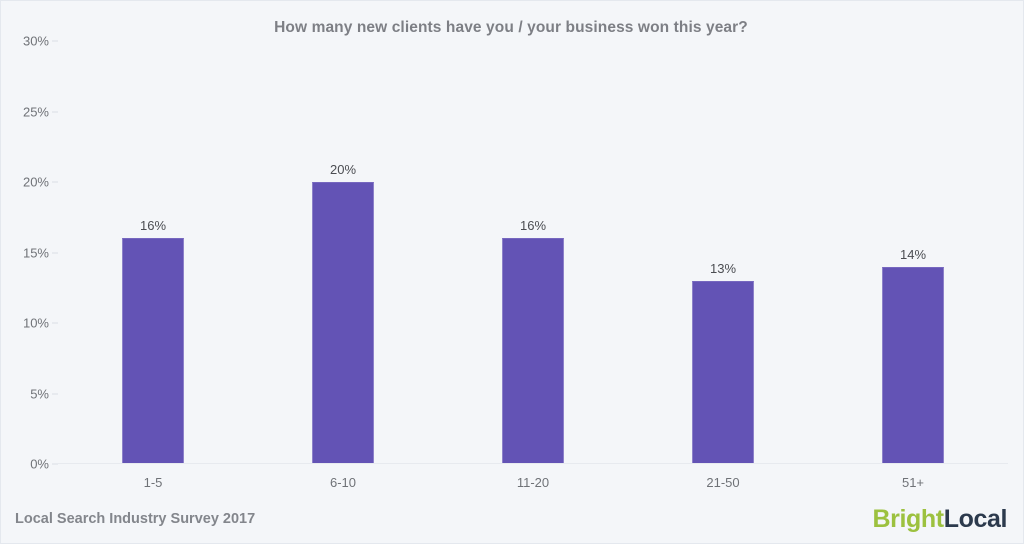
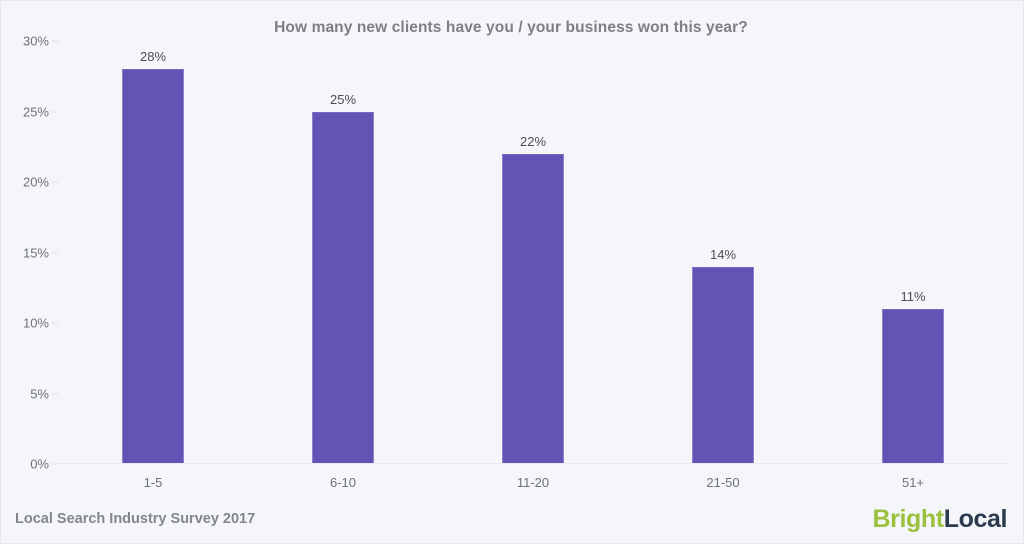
1-5: 16% -> 28%
6-10: 20% -> 25%
11-20: 16% -> 22%
21-50: 13% -> 14%
51+: 14% -> 11%
